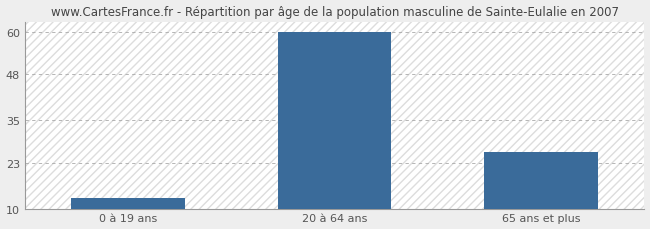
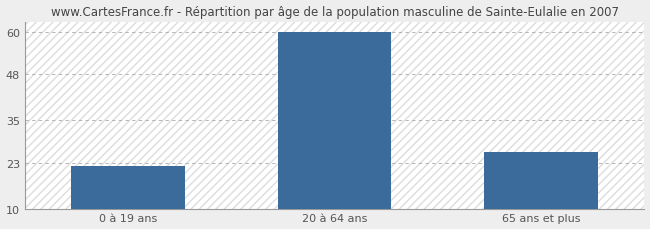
0 à 19 ans: 13 -> 22
